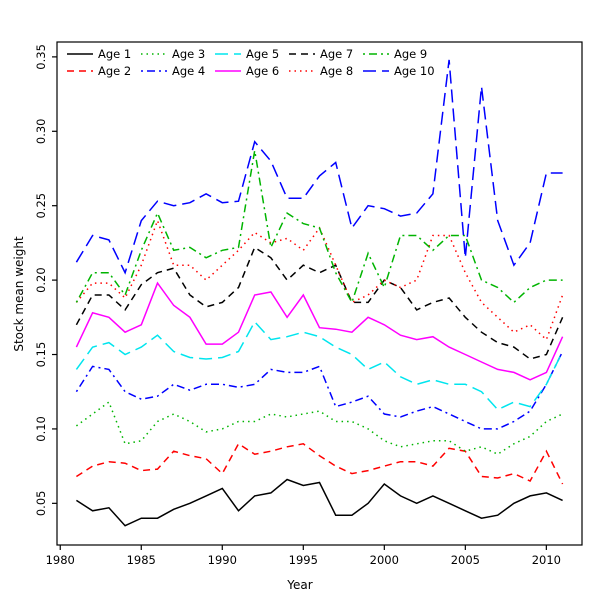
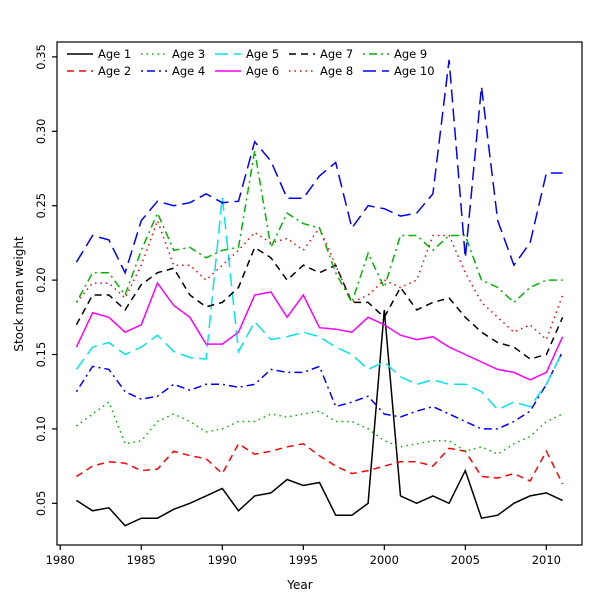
Age 5/1990: 0.148 -> 0.256
Age 1/2000: 0.063 -> 0.180
Age 7/2000: 0.200 -> 0.175
Age 1/2005: 0.045 -> 0.072
